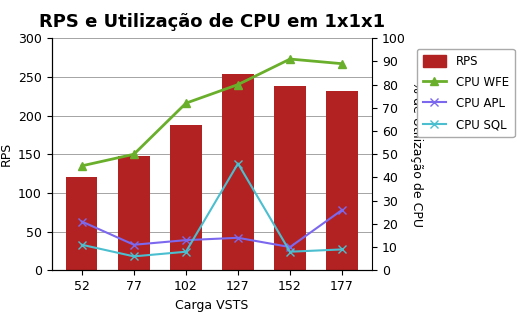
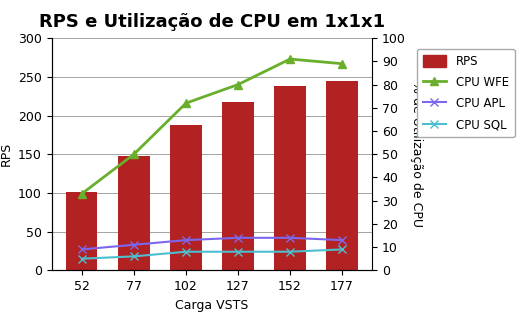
RPS/52: 120 -> 101
CPU WFE/52: 45 -> 33
CPU APL/52: 21 -> 9
CPU SQL/52: 11 -> 5
RPS/127: 254 -> 218
CPU SQL/127: 46 -> 8
CPU APL/152: 10 -> 14
RPS/177: 232 -> 244
CPU APL/177: 26 -> 13
